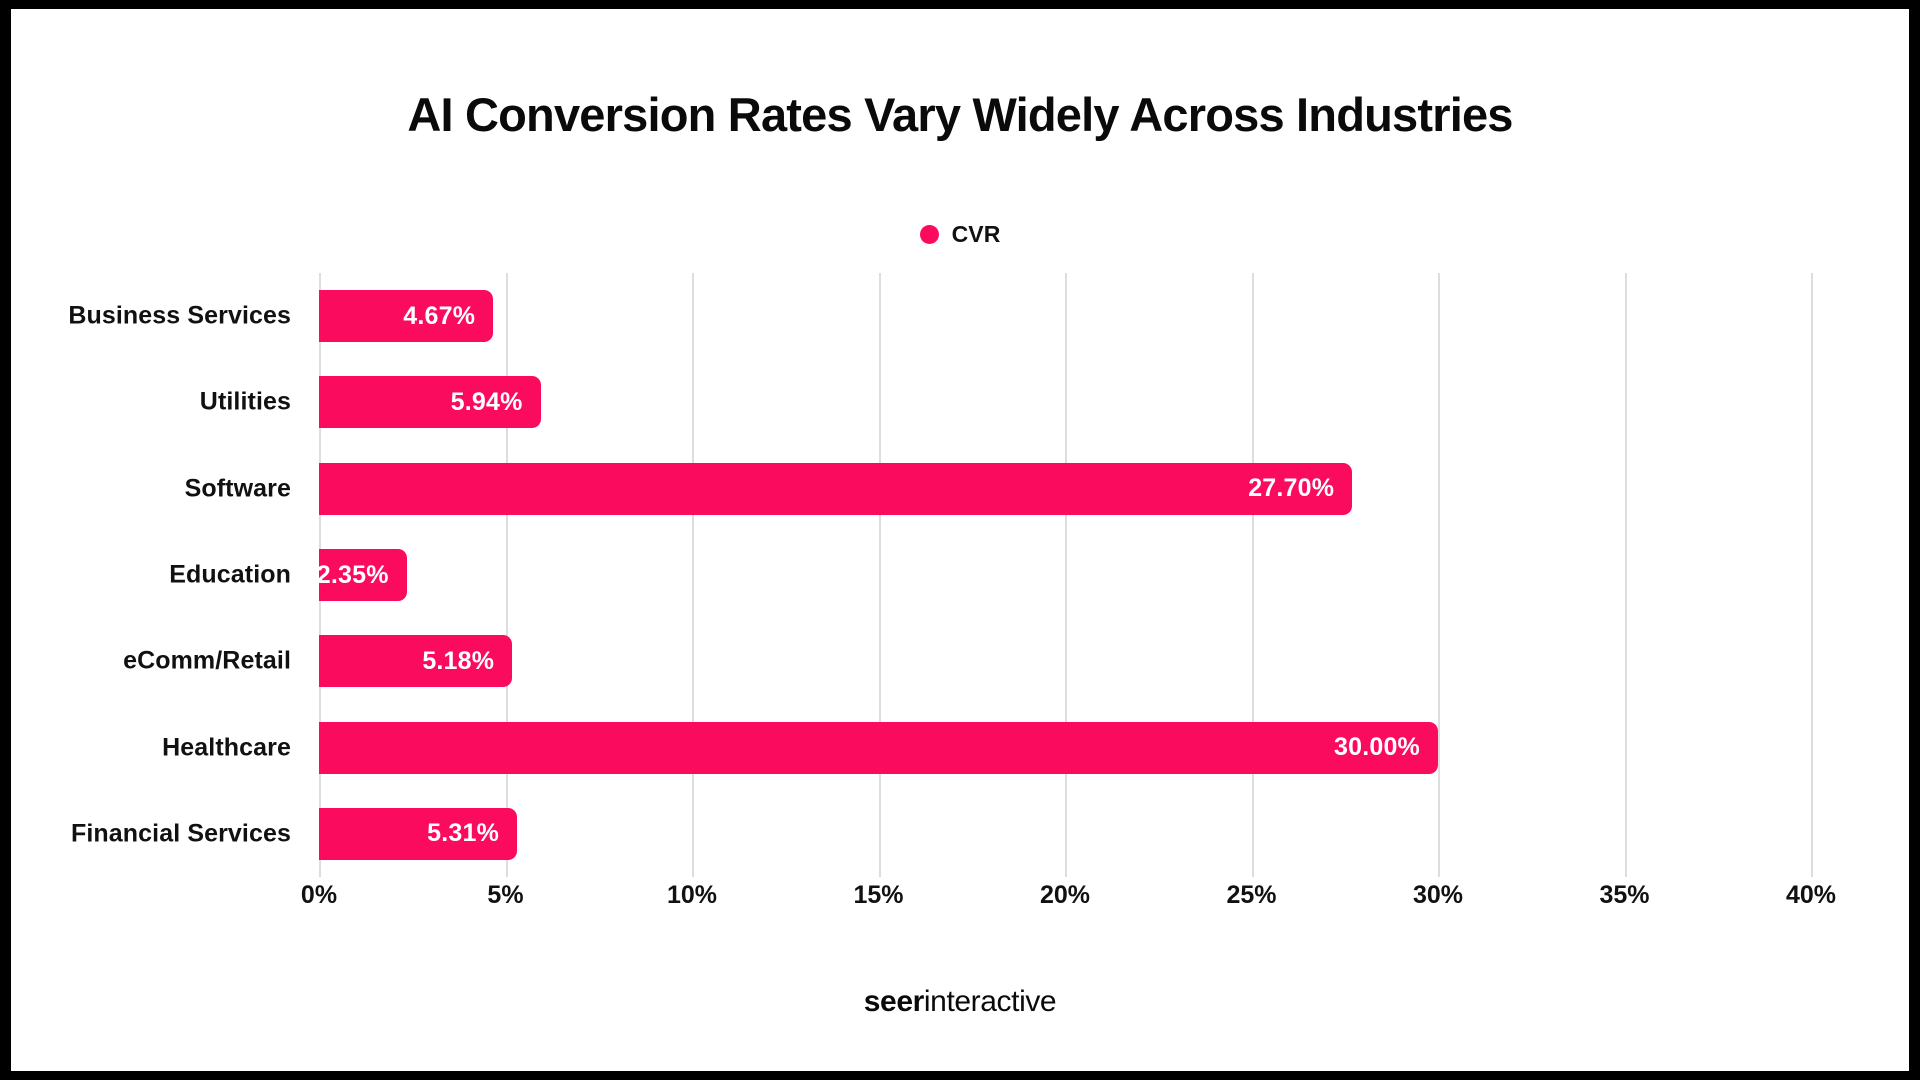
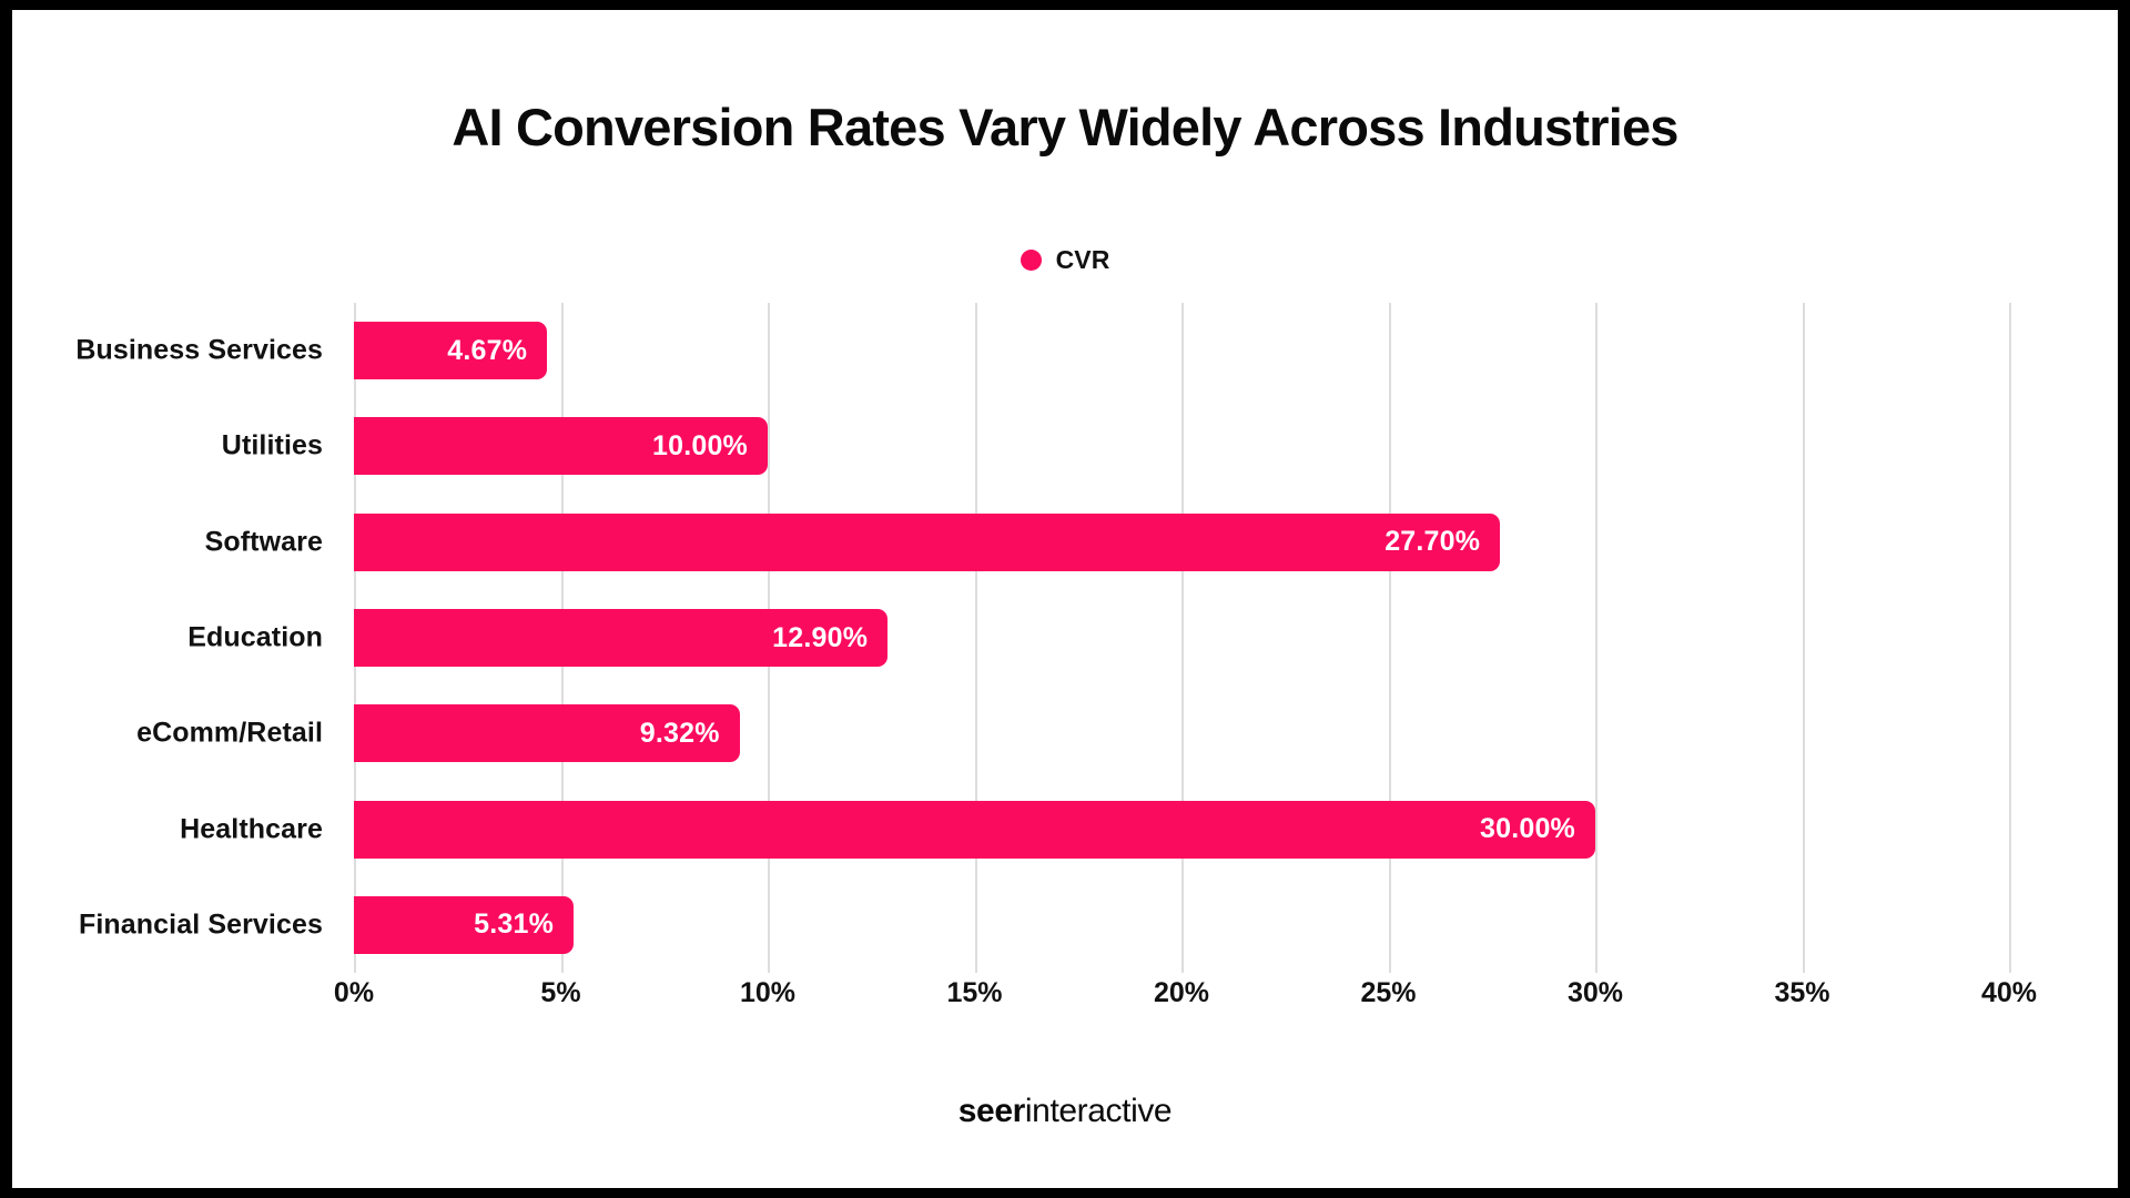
Utilities: 5.94% -> 10.00%
Education: 2.35% -> 12.90%
eComm/Retail: 5.18% -> 9.32%
